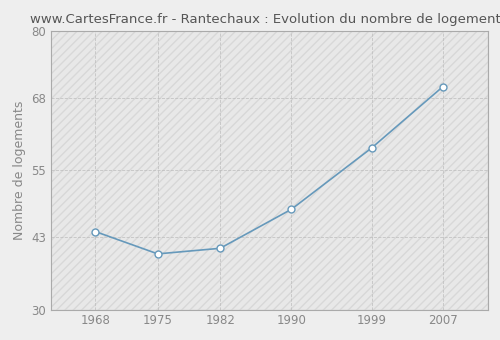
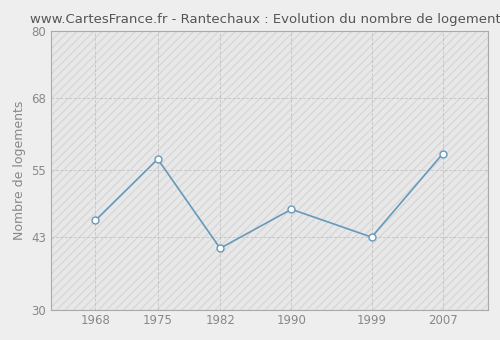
1968: 44 -> 46
1975: 40 -> 57
1999: 59 -> 43
2007: 70 -> 58
